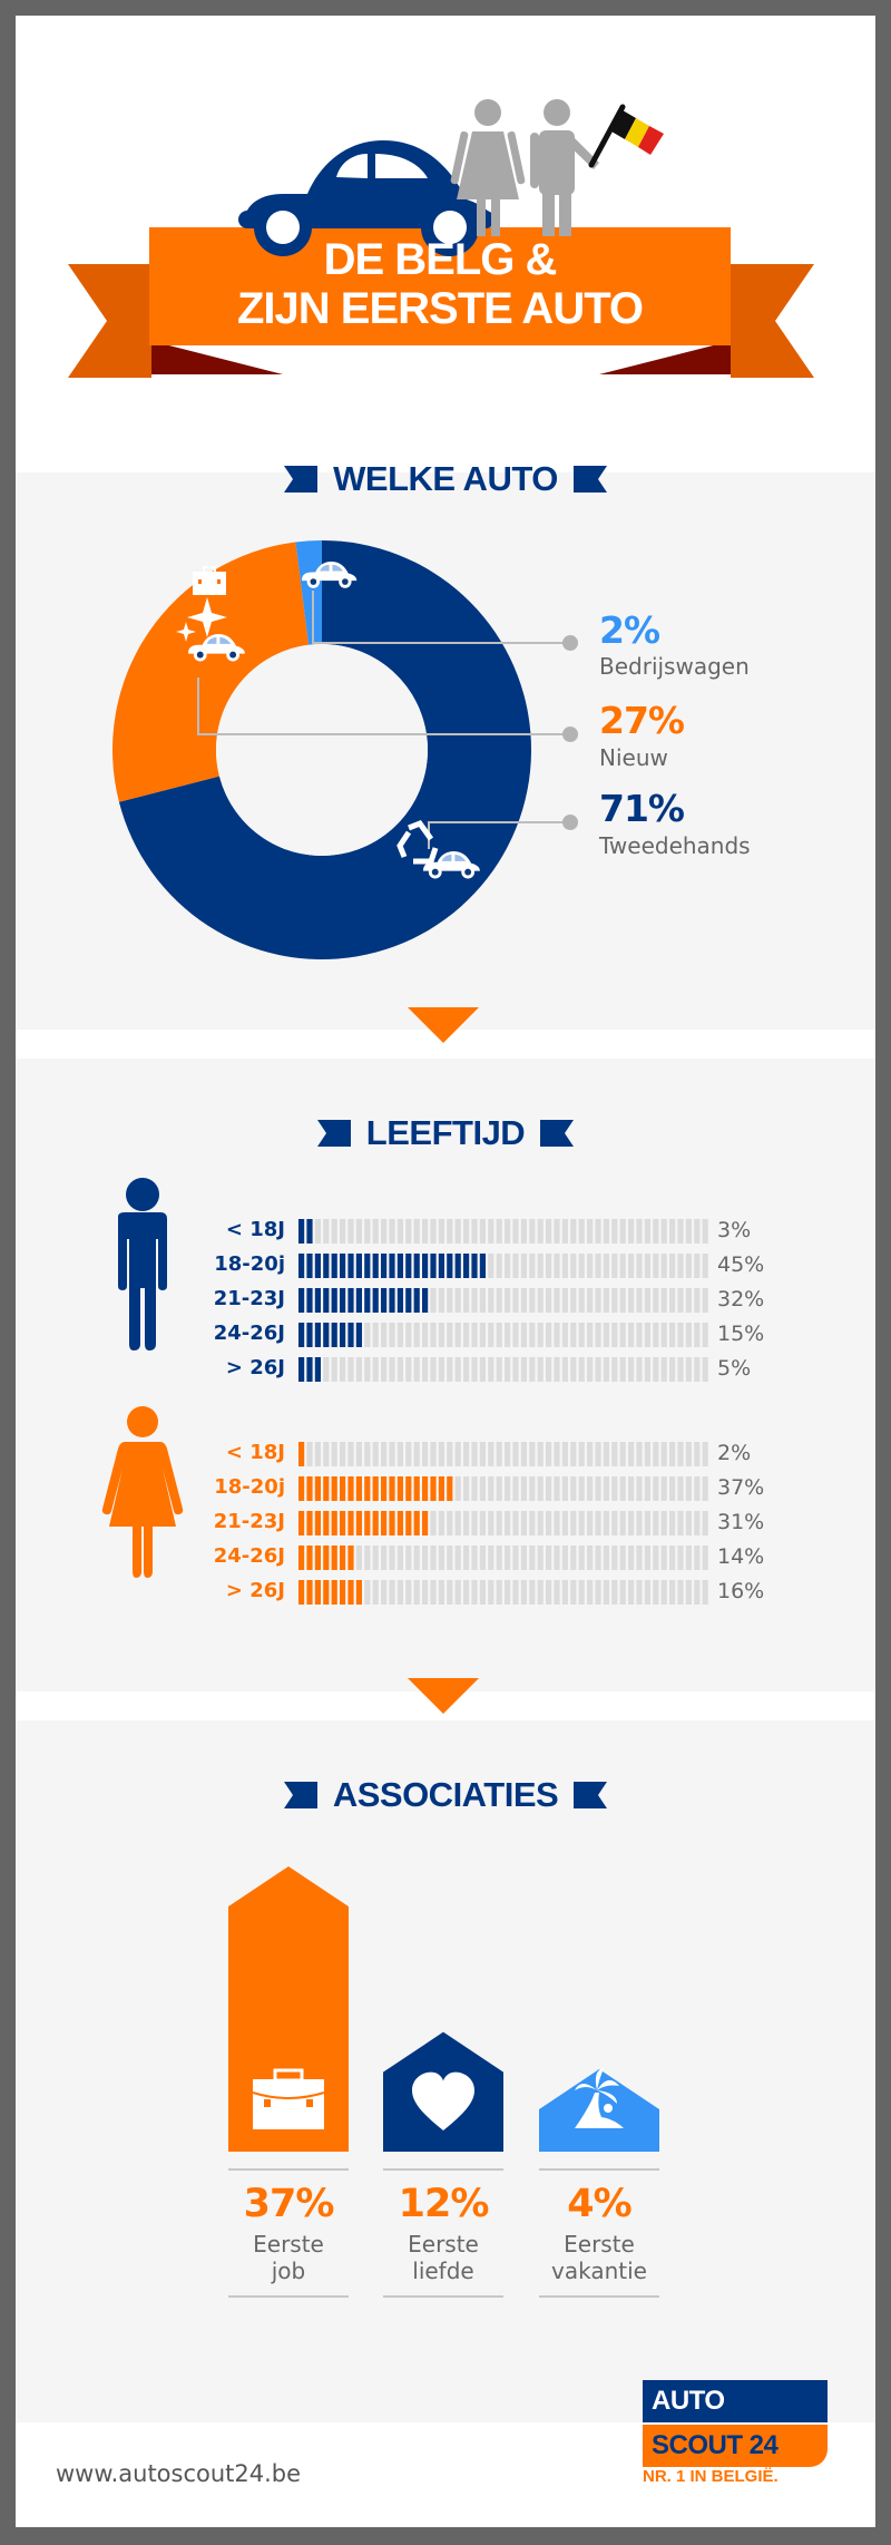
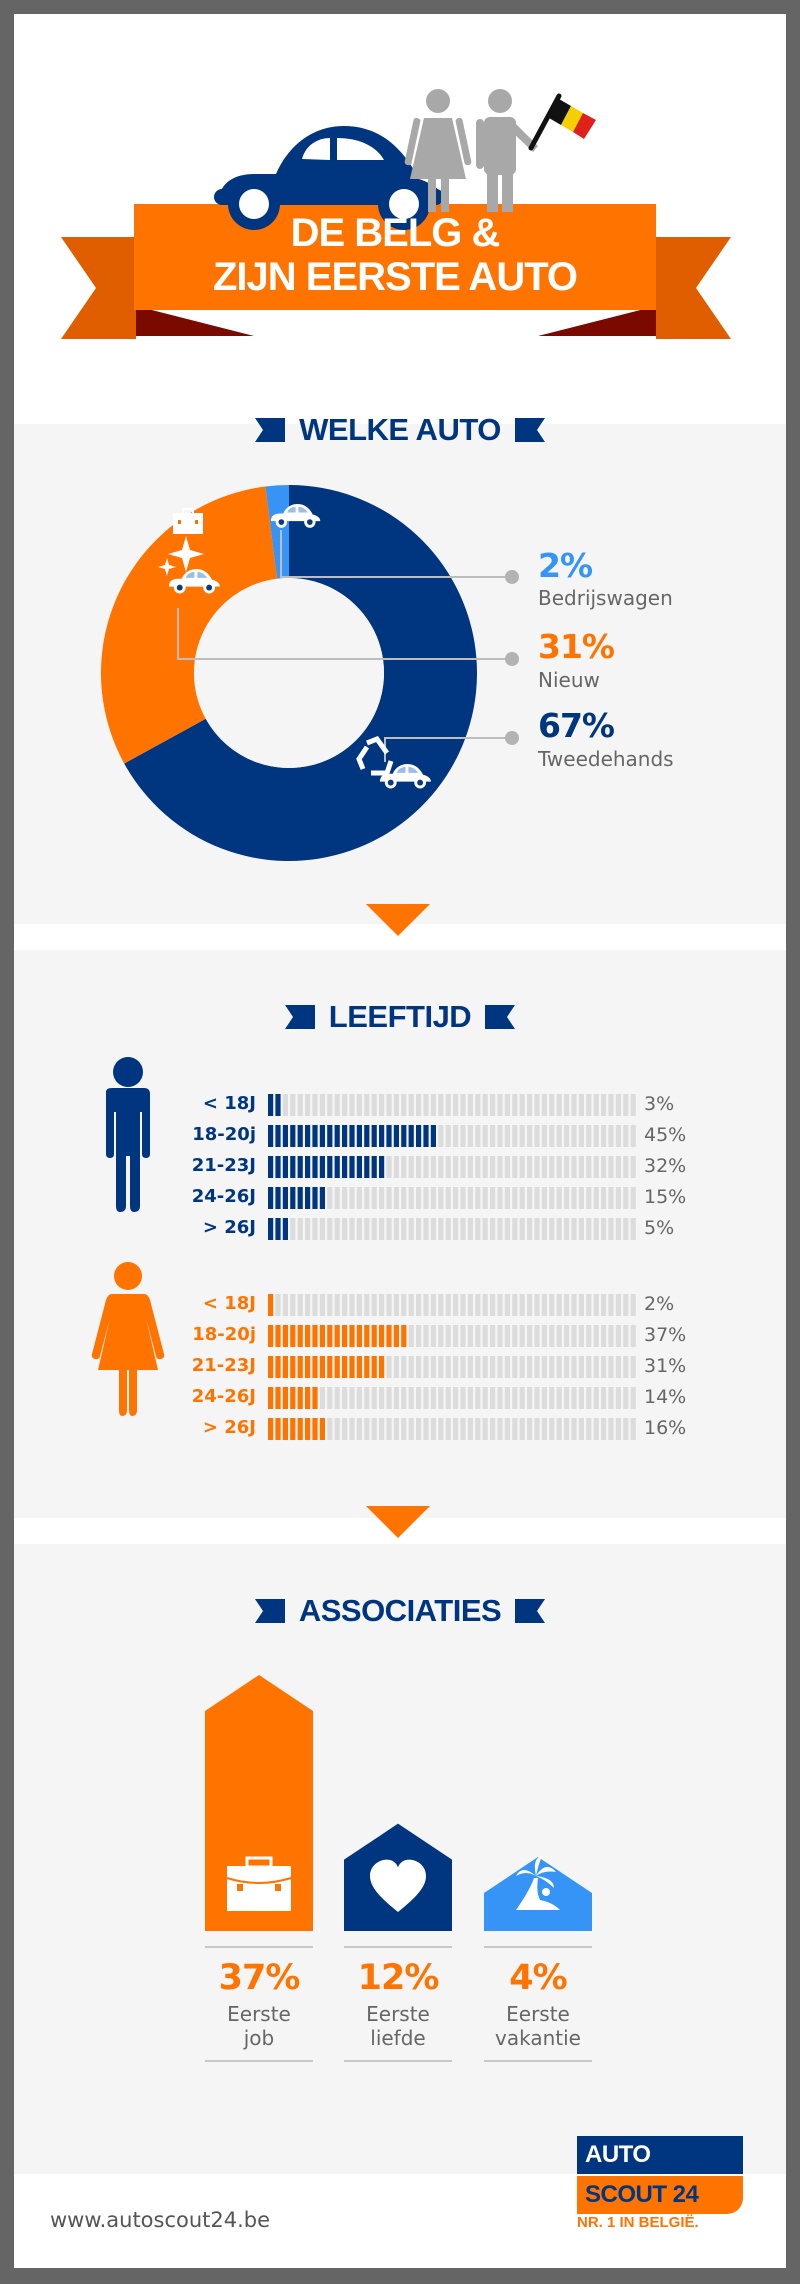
WELKE AUTO/Tweedehands: 71% -> 67%
WELKE AUTO/Nieuw: 27% -> 31%
